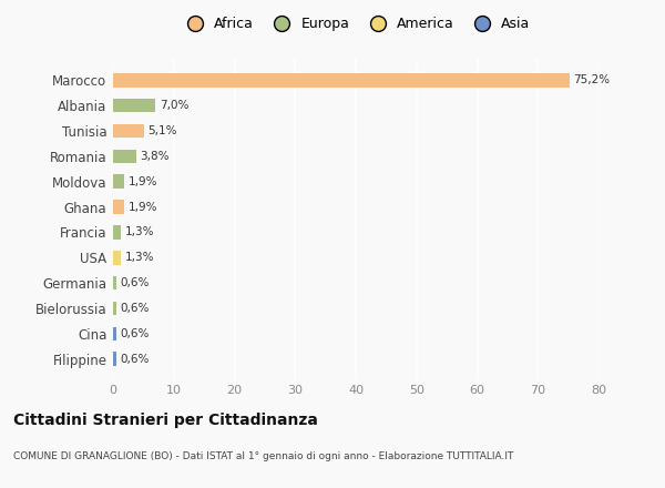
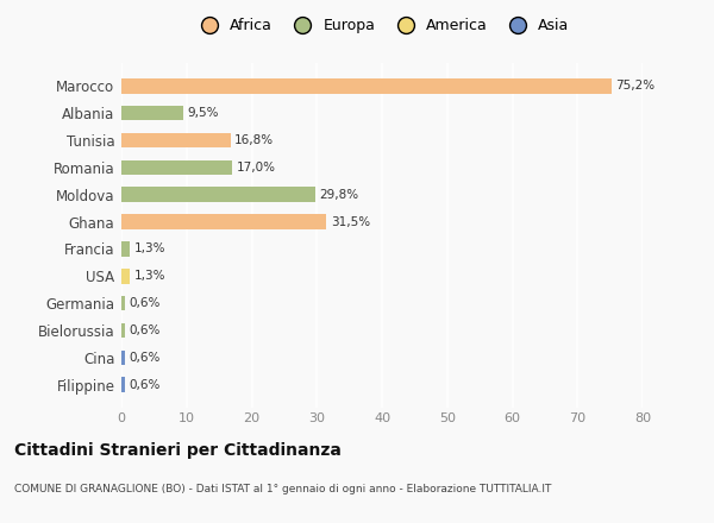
Albania: 7,0% -> 9,5%
Tunisia: 5,1% -> 16,8%
Romania: 3,8% -> 17,0%
Moldova: 1,9% -> 29,8%
Ghana: 1,9% -> 31,5%
